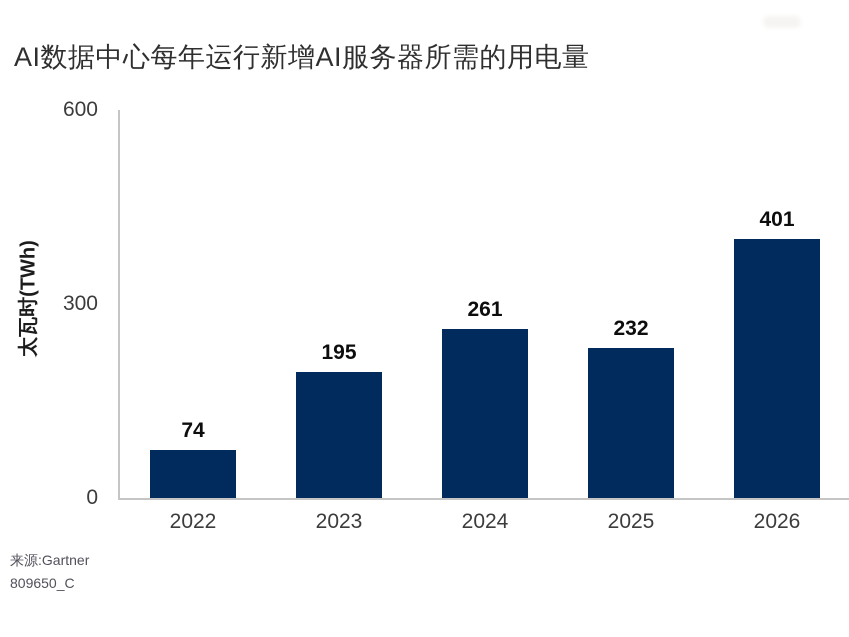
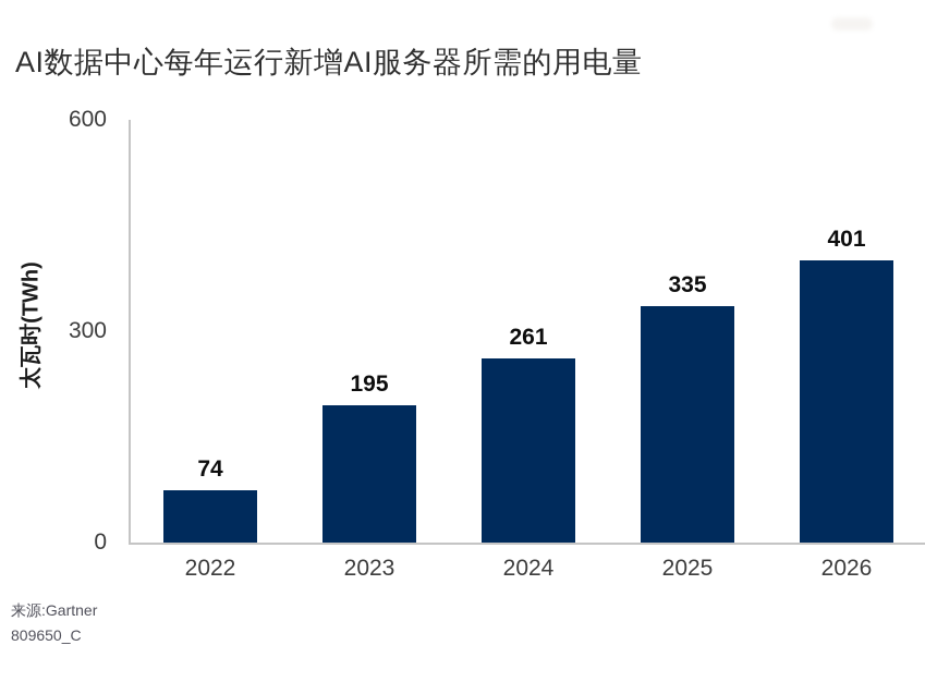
2025: 232 -> 335
